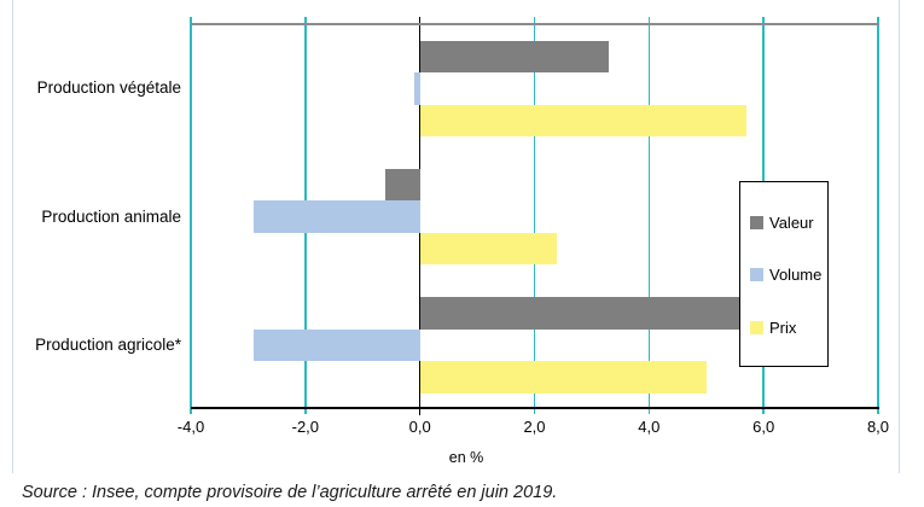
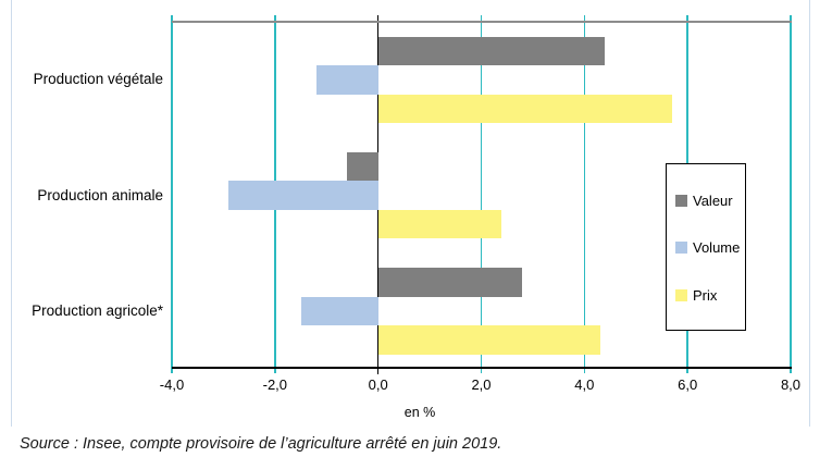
Valeur/Production végétale: 3,3 -> 4,4
Volume/Production végétale: -0,1 -> -1,2
Valeur/Production agricole*: 5,7 -> 2,8
Volume/Production agricole*: -2,9 -> -1,5
Prix/Production agricole*: 5,0 -> 4,3
